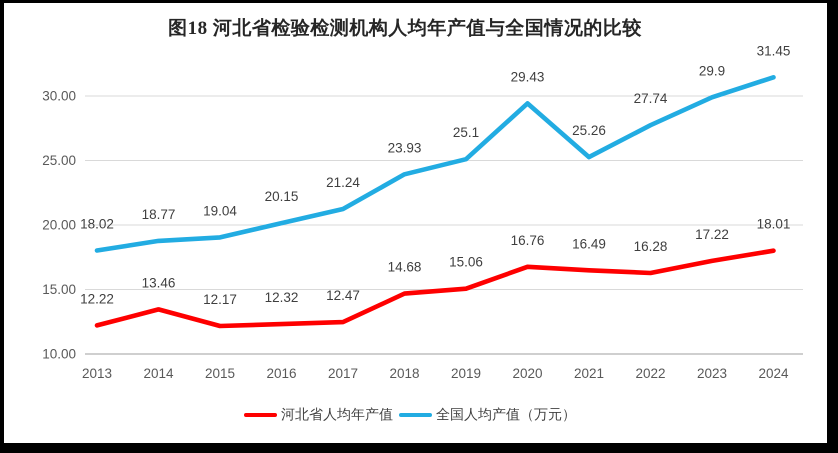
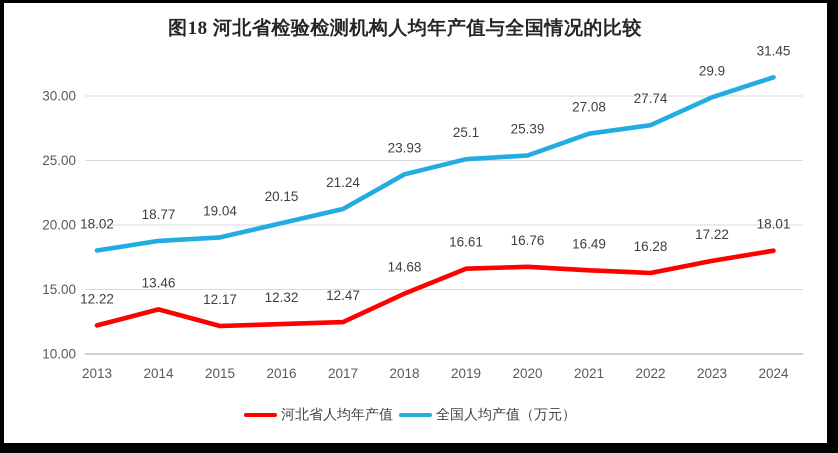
河北省人均年产值/2019: 15.06 -> 16.61
全国人均产值（万元）/2020: 29.43 -> 25.39
全国人均产值（万元）/2021: 25.26 -> 27.08
